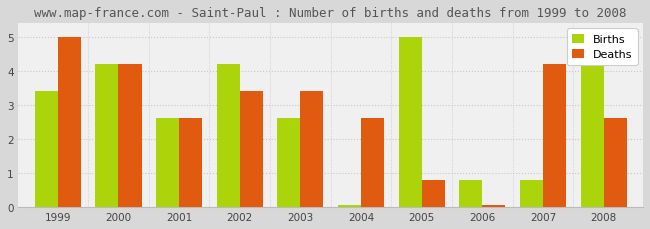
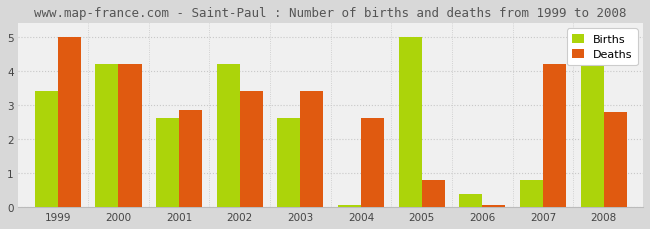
Deaths/2001: 2.60 -> 2.85
Births/2006: 0.80 -> 0.40
Deaths/2008: 2.60 -> 2.80
